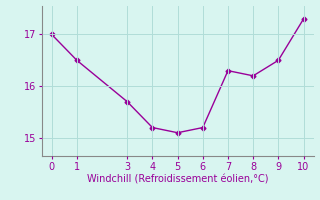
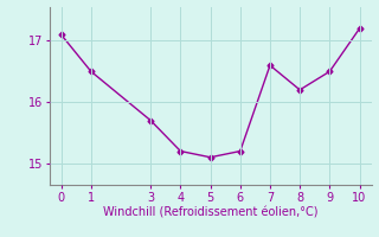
0: 17.0 -> 17.1
7: 16.3 -> 16.6
10: 17.3 -> 17.2
